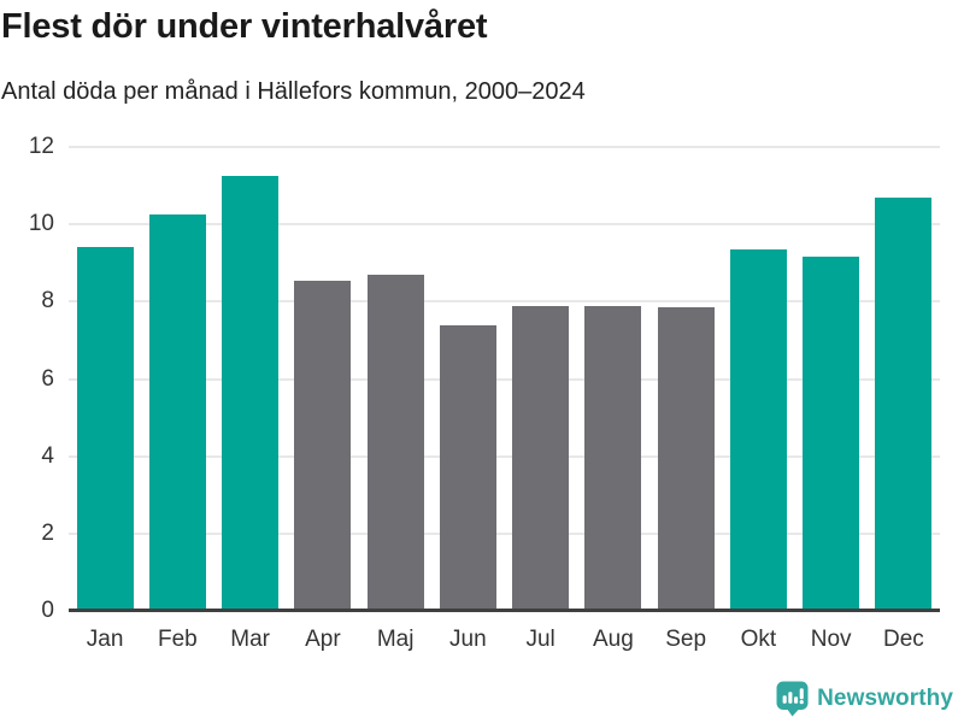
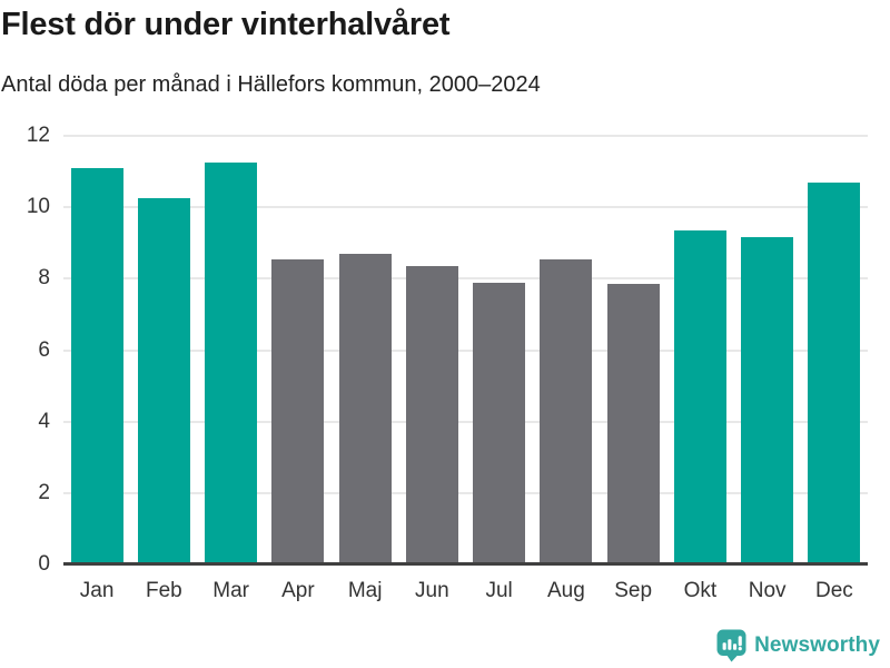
Jan: 9.4 -> 11.1
Jun: 7.4 -> 8.3
Aug: 7.9 -> 8.6
